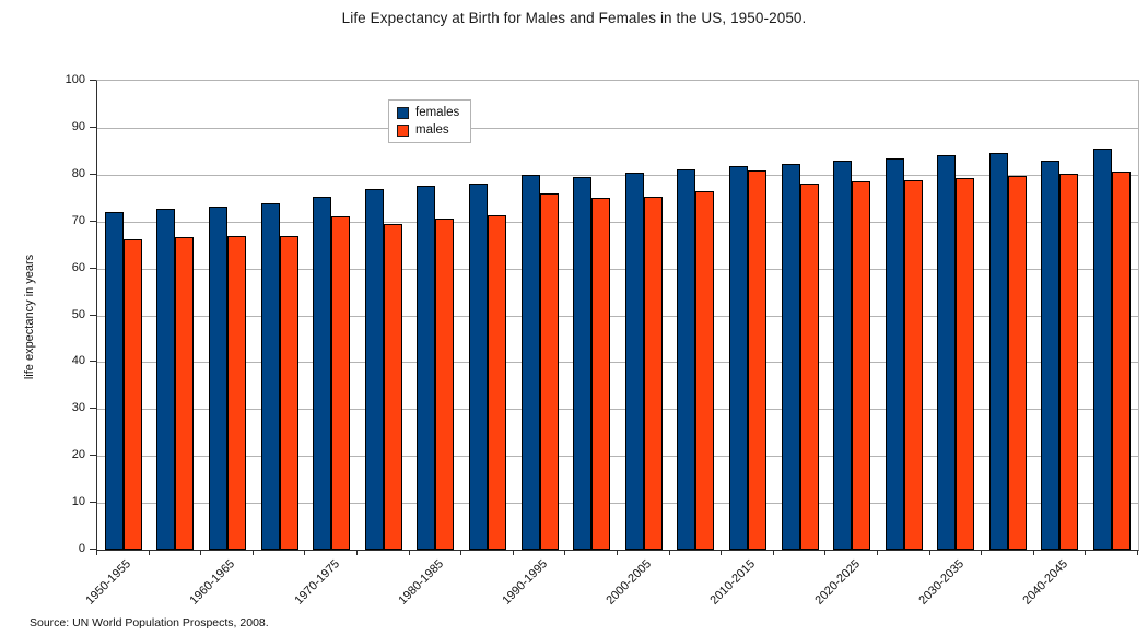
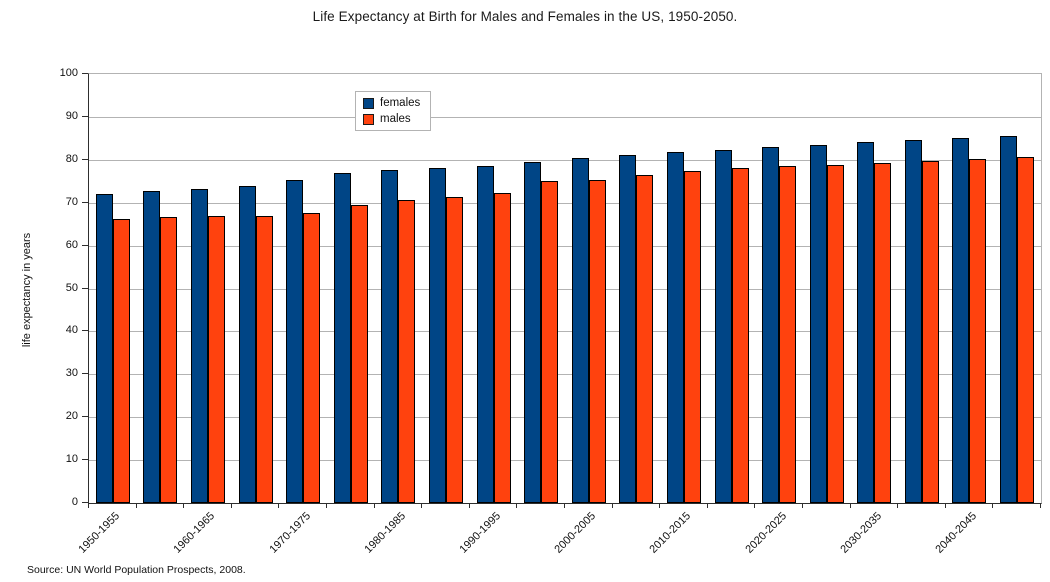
males/1970-1975: 71 -> 68
females/1990-1995: 80 -> 79
males/1990-1995: 76 -> 72
males/2010-2015: 81 -> 77
females/2040-2045: 83 -> 85
